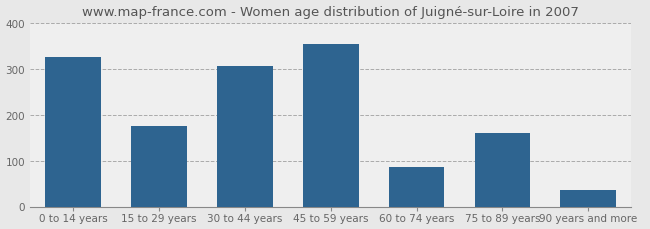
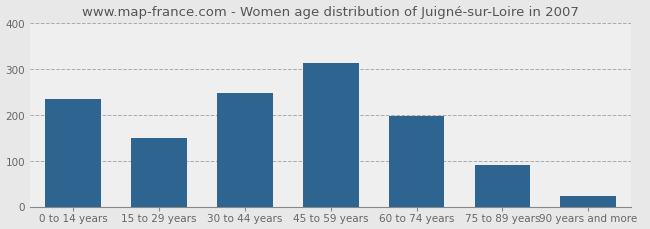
0 to 14 years: 325 -> 235
15 to 29 years: 175 -> 150
30 to 44 years: 305 -> 248
45 to 59 years: 355 -> 313
60 to 74 years: 85 -> 198
75 to 89 years: 160 -> 90
90 years and more: 35 -> 22
